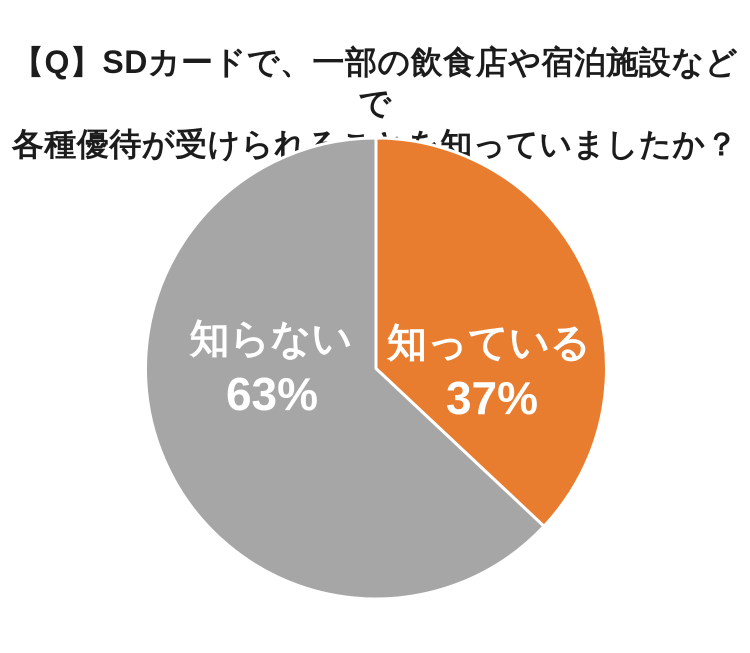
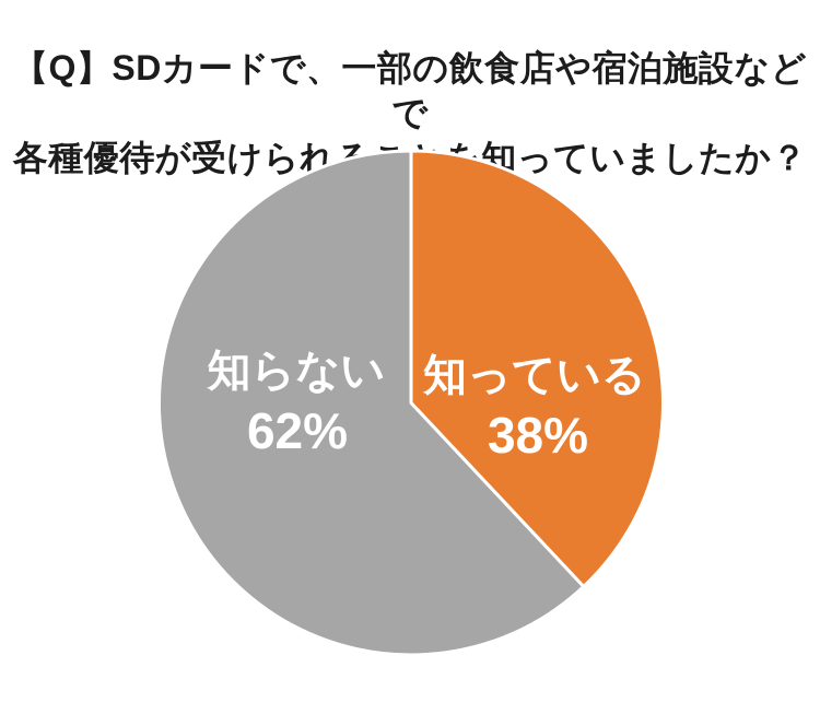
知っている: 37% -> 38%
知らない: 63% -> 62%
